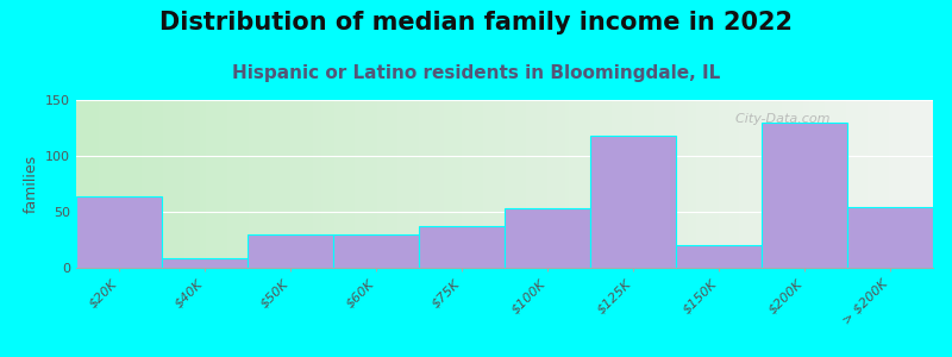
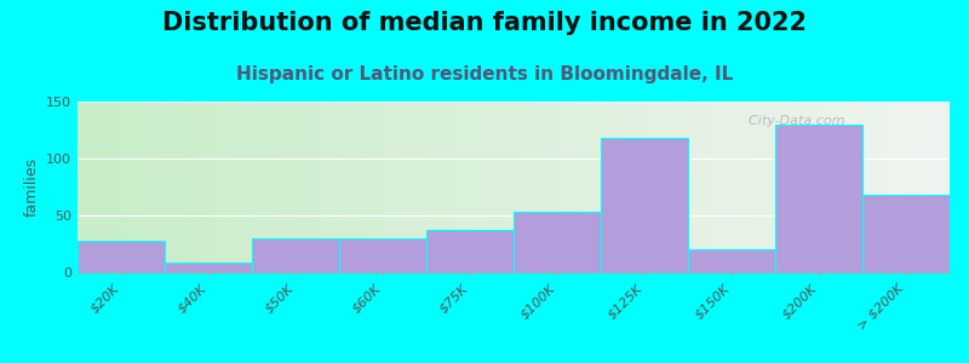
$20K: 64 -> 28
> $200K: 54 -> 68
